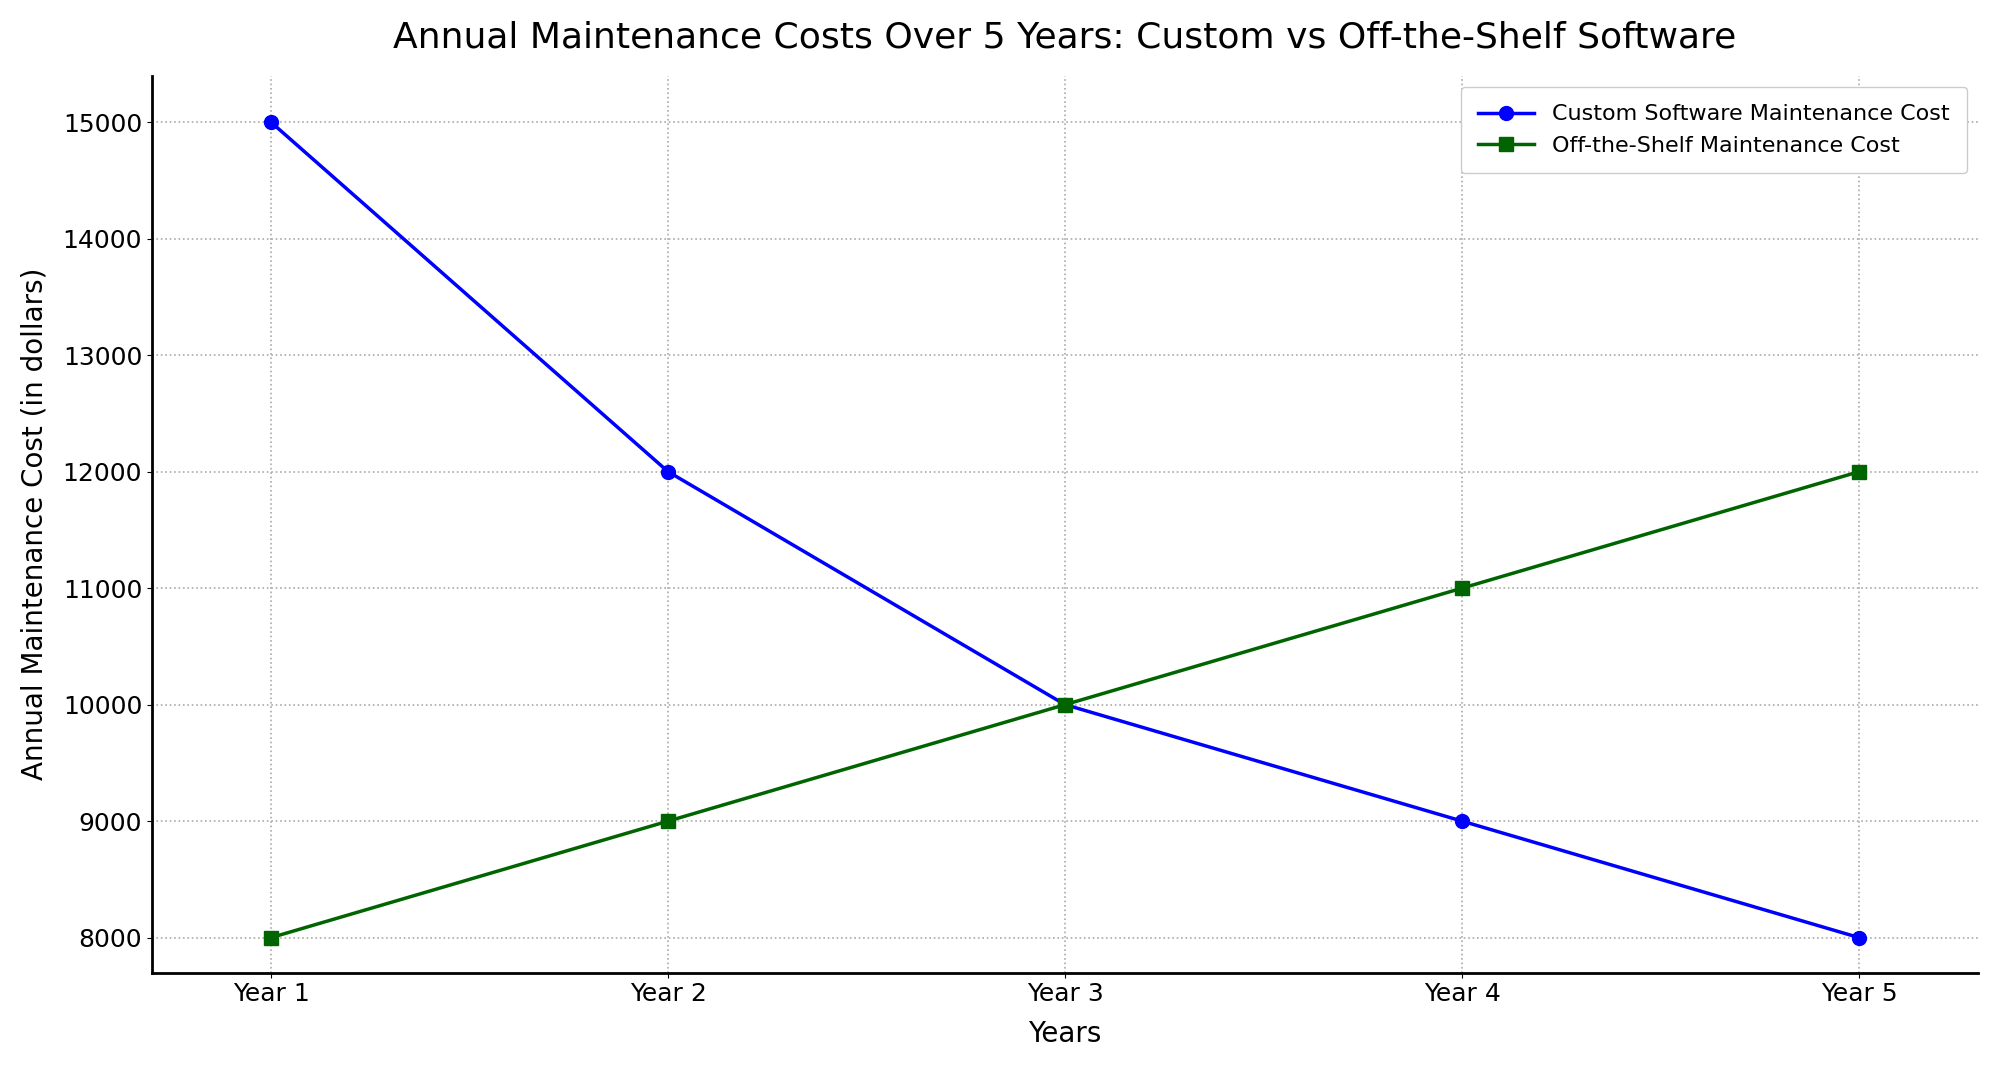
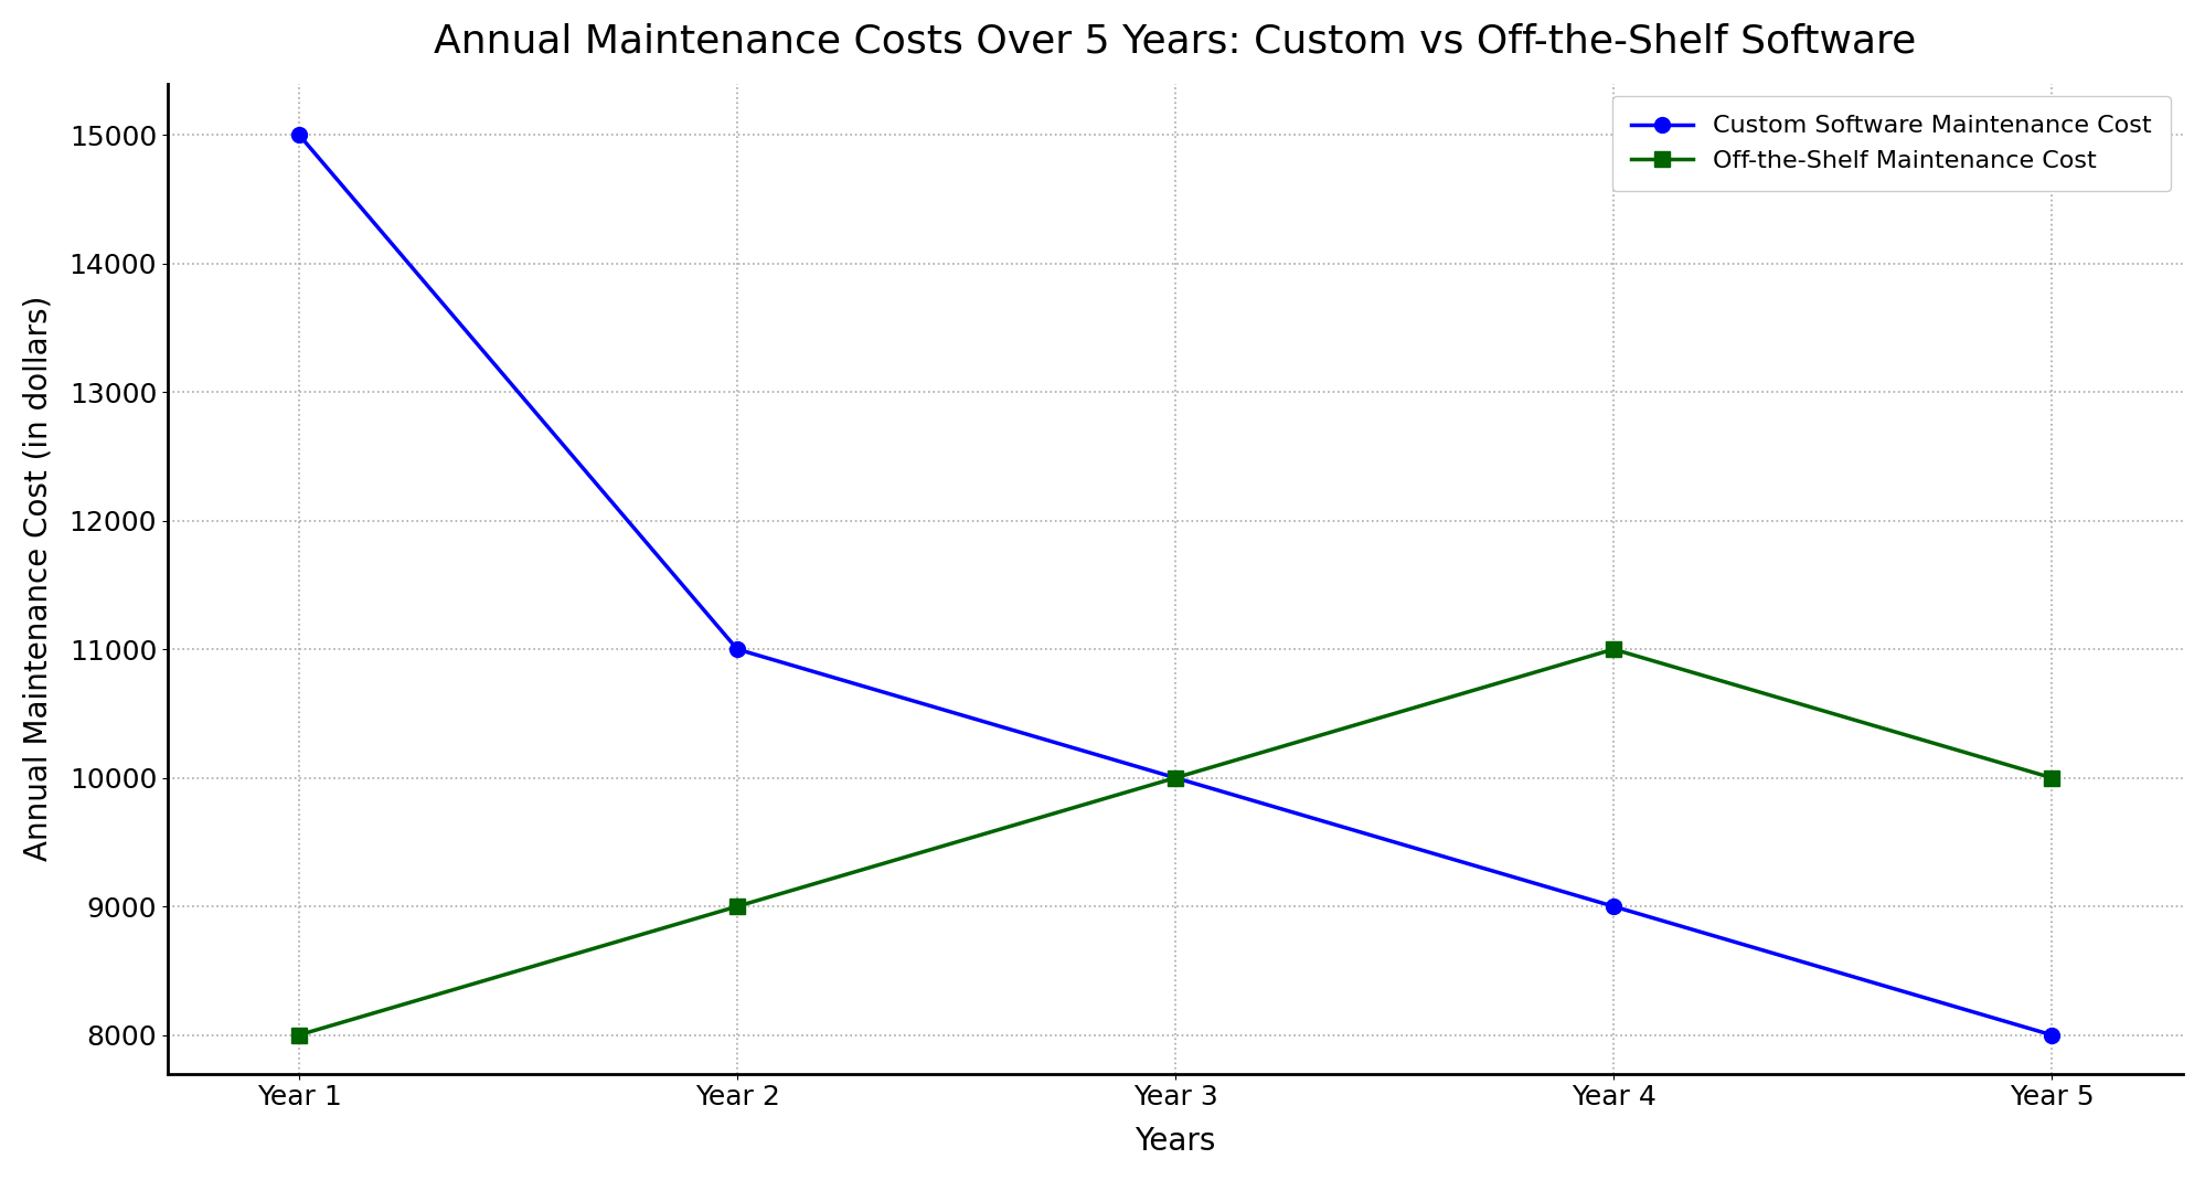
Custom Software Maintenance Cost/Year 2: 12000 -> 11000
Off-the-Shelf Maintenance Cost/Year 5: 12000 -> 10000
